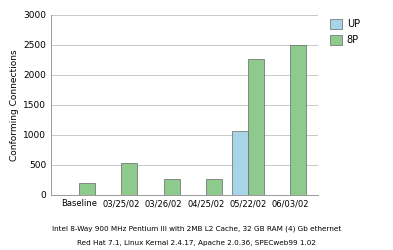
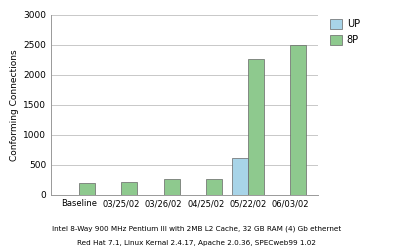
8P/03/25/02: 540 -> 210
UP/05/22/02: 1060 -> 620
